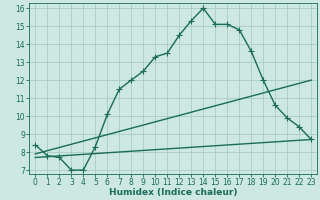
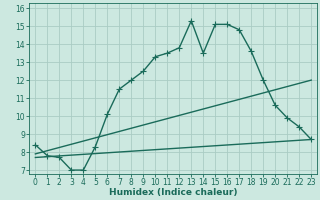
12: 14.5 -> 13.8
14: 16.0 -> 13.5
